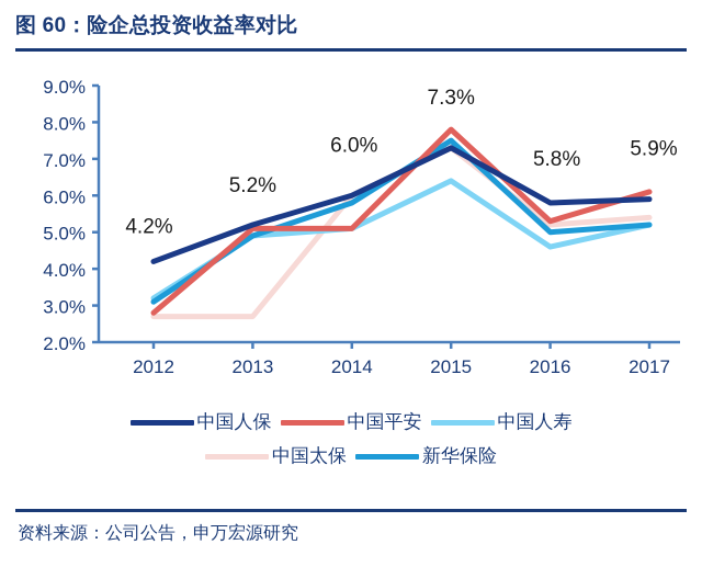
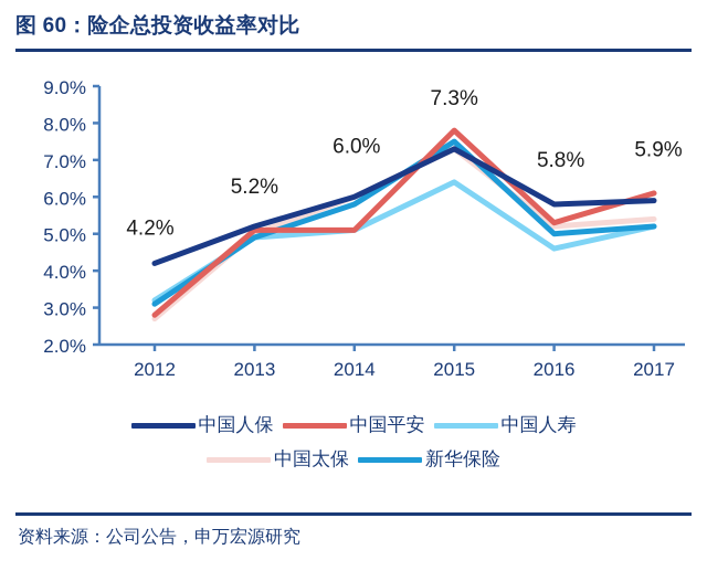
中国太保/2013: 2.7% -> 5.0%
